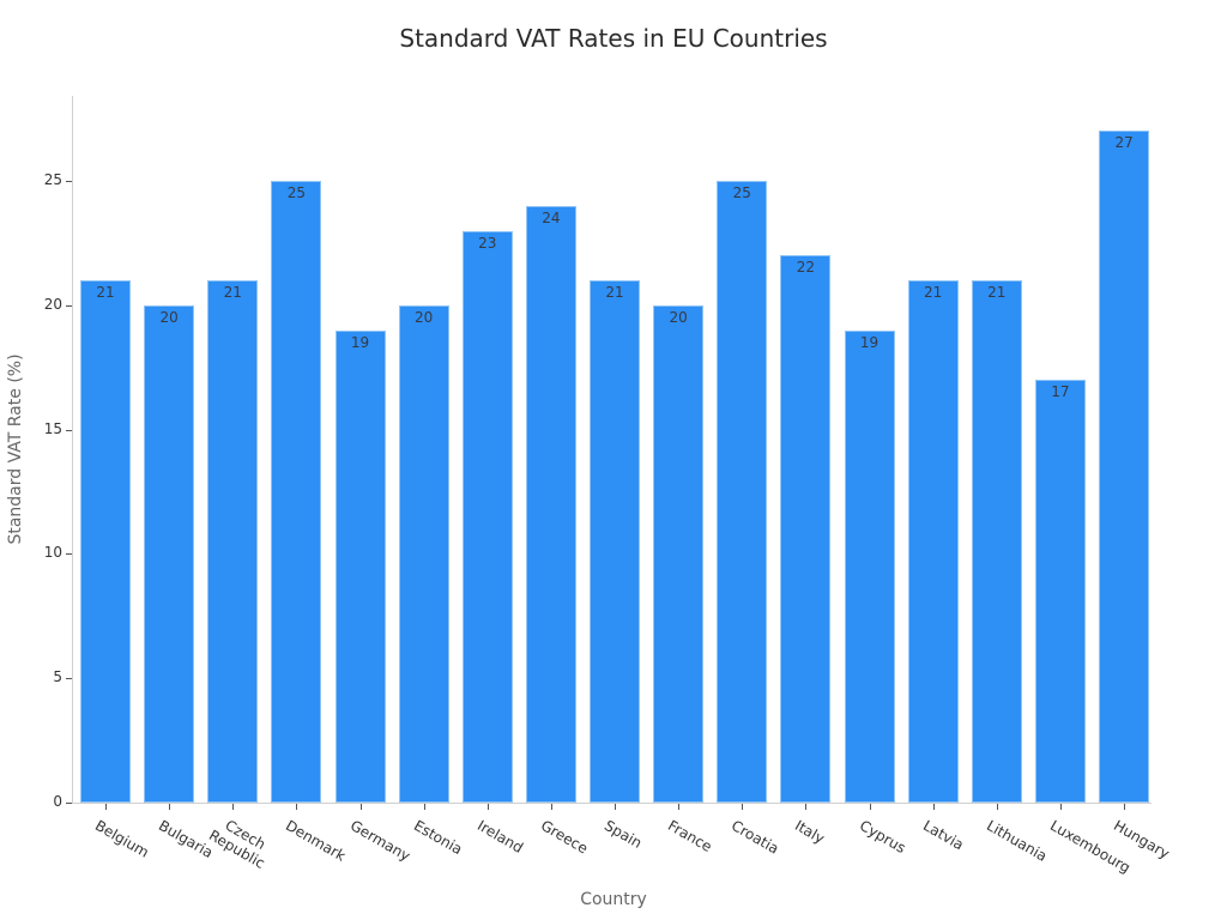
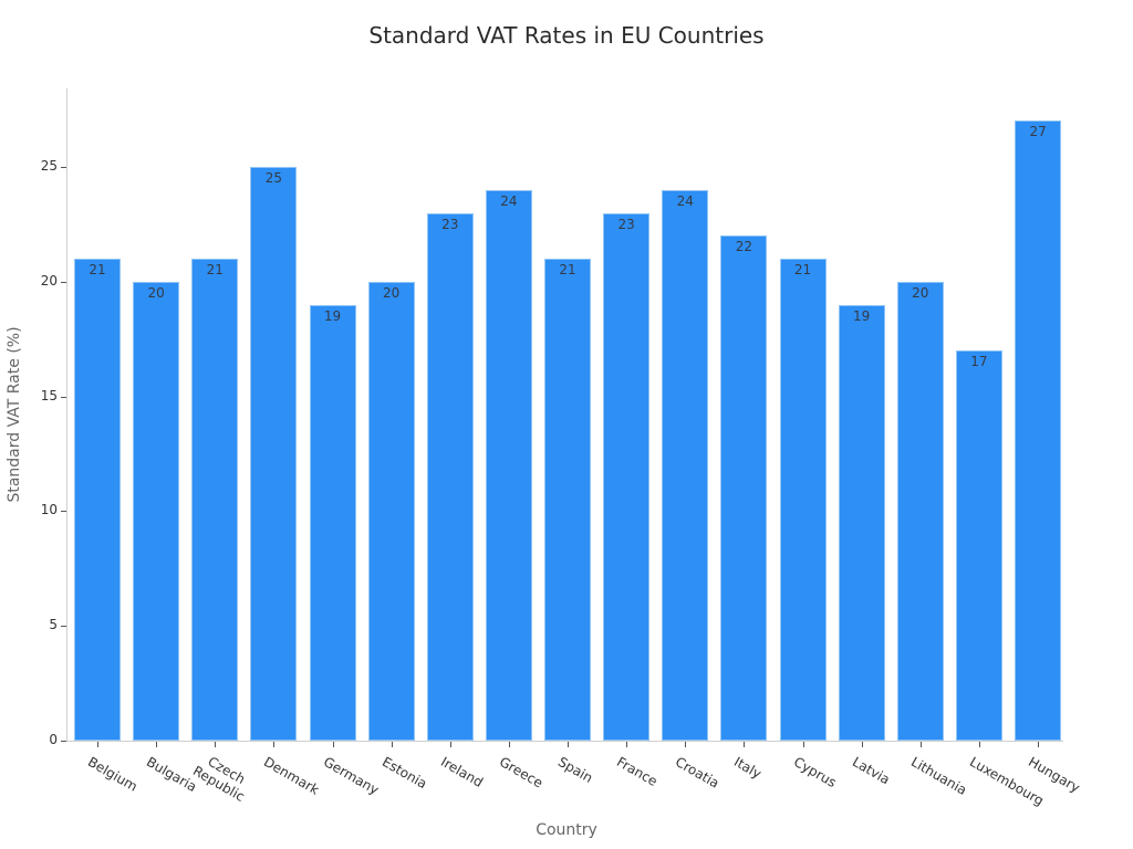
France: 20 -> 23
Croatia: 25 -> 24
Cyprus: 19 -> 21
Latvia: 21 -> 19
Lithuania: 21 -> 20
